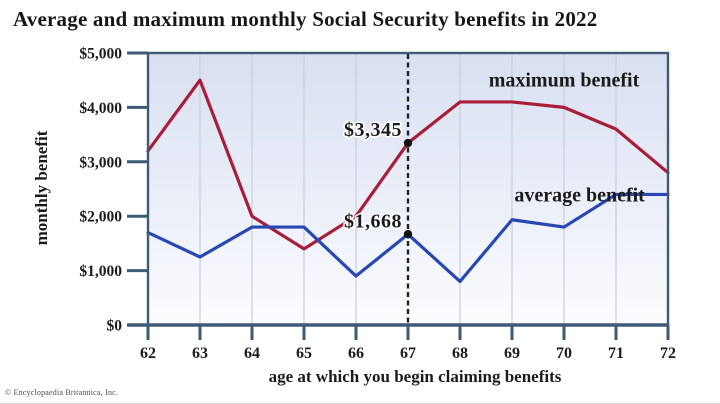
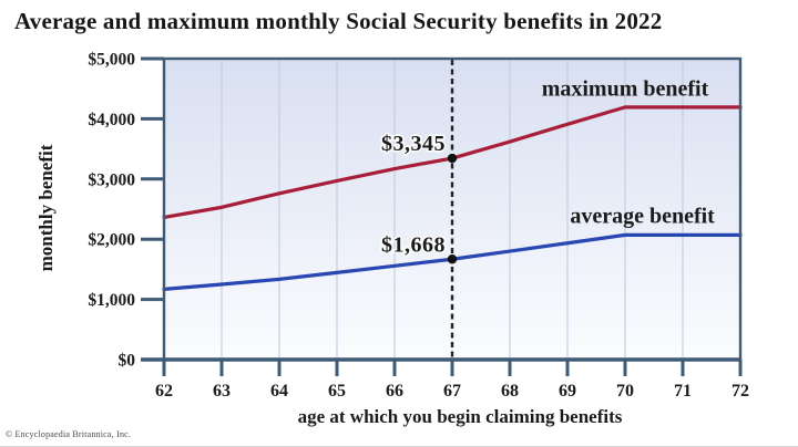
maximum benefit/62: $3200 -> $2400
average benefit/62: $1700 -> $1200
maximum benefit/63: $4500 -> $2500
maximum benefit/64: $2000 -> $2800
average benefit/64: $1800 -> $1300
maximum benefit/65: $1400 -> $3000
average benefit/65: $1800 -> $1400
maximum benefit/66: $2000 -> $3200
average benefit/66: $900 -> $1600
maximum benefit/68: $4100 -> $3600
average benefit/68: $800 -> $1800
maximum benefit/69: $4100 -> $3900
maximum benefit/70: $4000 -> $4200
average benefit/70: $1800 -> $2100
maximum benefit/71: $3600 -> $4200
average benefit/71: $2400 -> $2100
maximum benefit/72: $2800 -> $4200
average benefit/72: $2400 -> $2100
